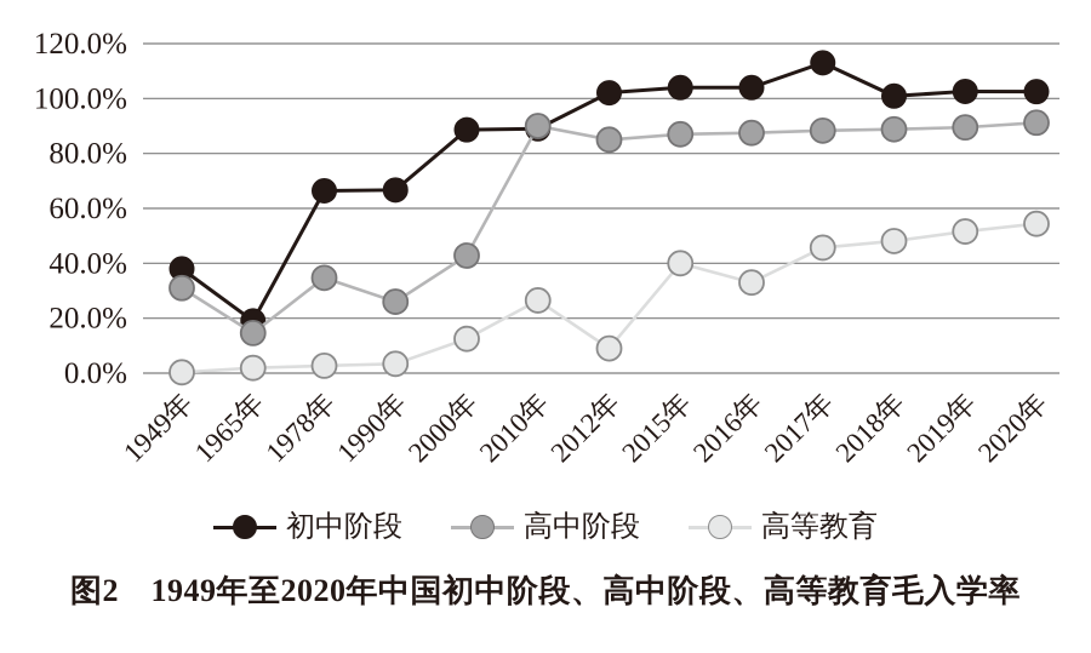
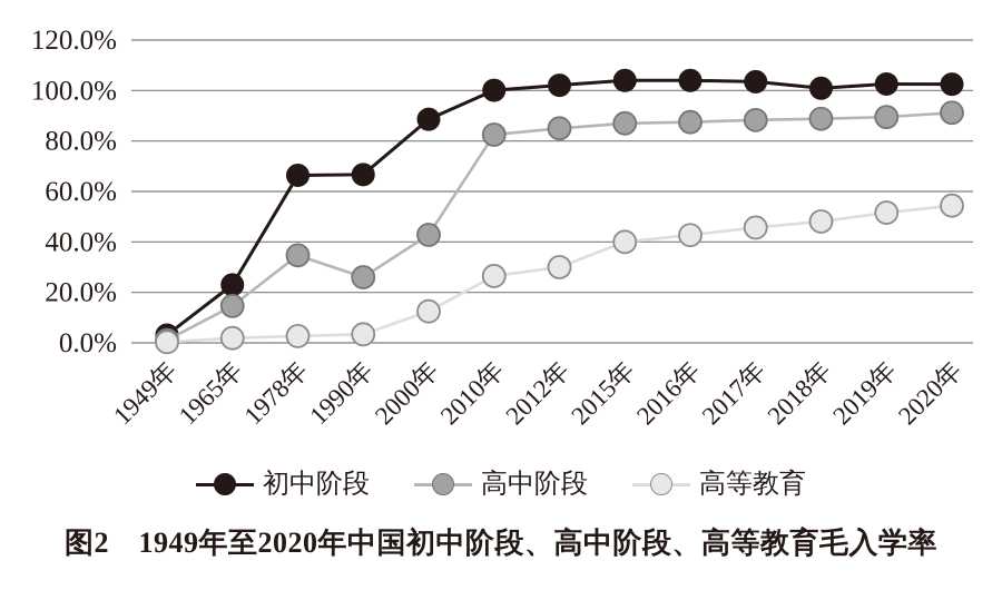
初中阶段/1949年: 38% -> 3%
高中阶段/1949年: 31% -> 1%
初中阶段/1965年: 19% -> 23%
初中阶段/2010年: 89% -> 100%
高中阶段/2010年: 90% -> 82%
高等教育/2012年: 9% -> 30%
高等教育/2016年: 33% -> 43%
初中阶段/2017年: 113% -> 104%
